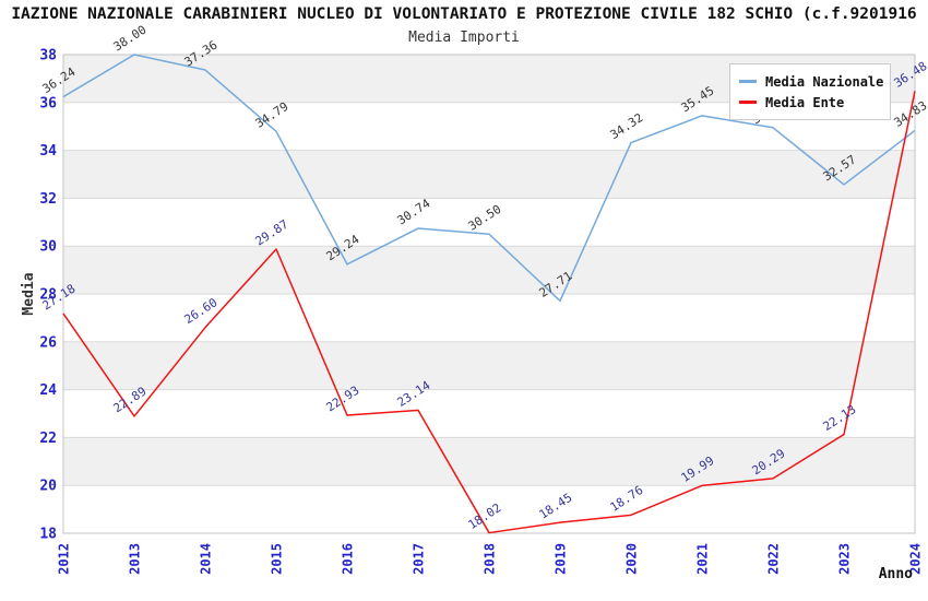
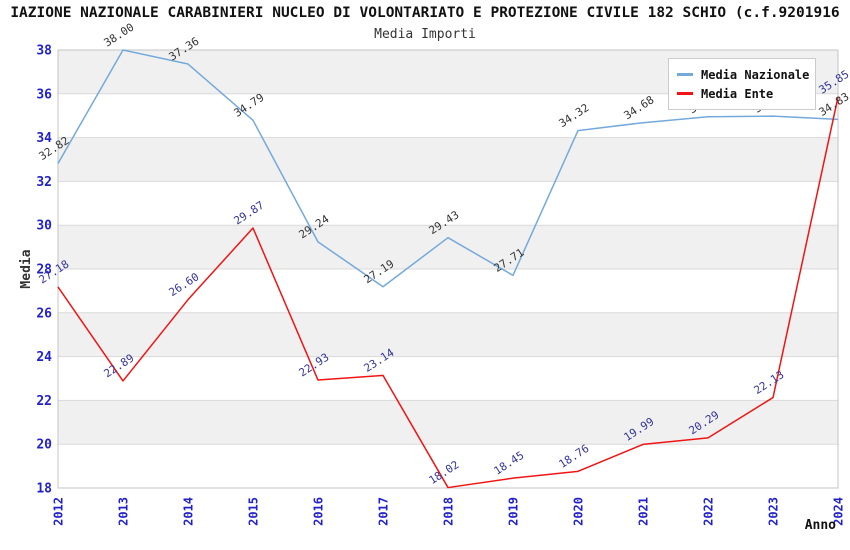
Media Nazionale/2012: 36.24 -> 32.82
Media Nazionale/2017: 30.74 -> 27.19
Media Nazionale/2018: 30.50 -> 29.43
Media Nazionale/2021: 35.45 -> 34.68
Media Nazionale/2023: 32.57 -> 34.98
Media Ente/2024: 36.48 -> 35.85
